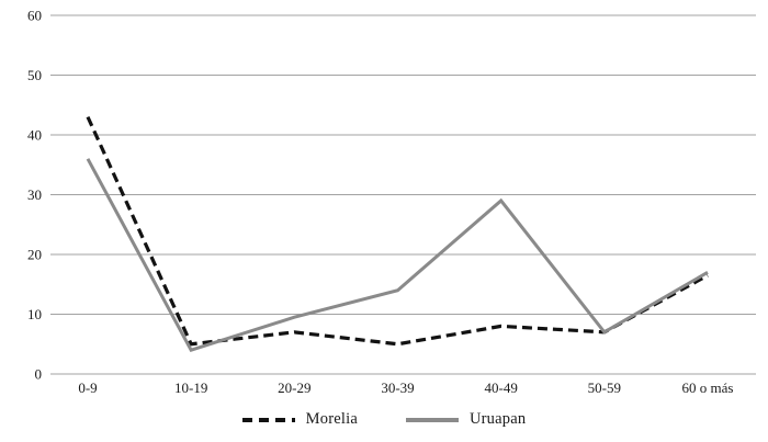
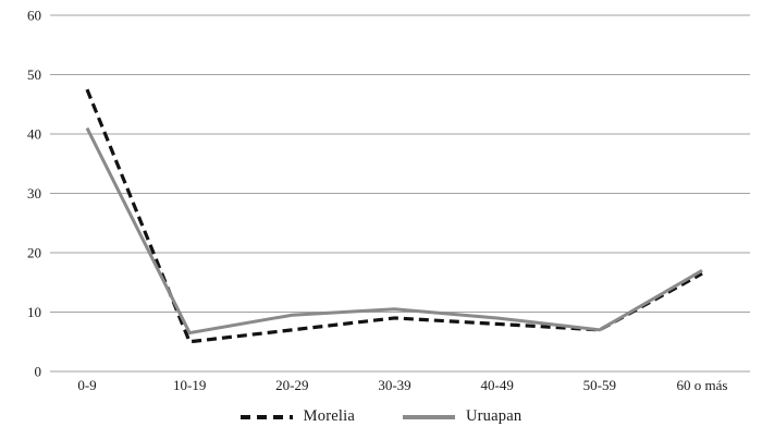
Morelia/0-9: 43 -> 48
Uruapan/0-9: 36 -> 41
Uruapan/10-19: 4 -> 6
Morelia/30-39: 5 -> 9
Uruapan/30-39: 14 -> 10
Uruapan/40-49: 29 -> 9
